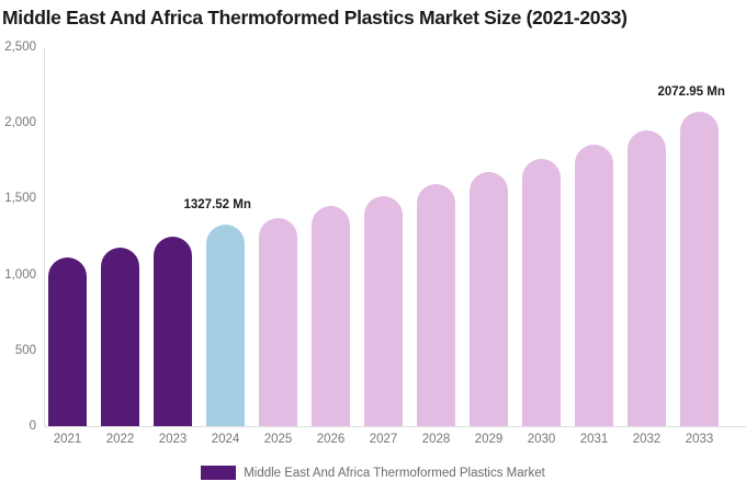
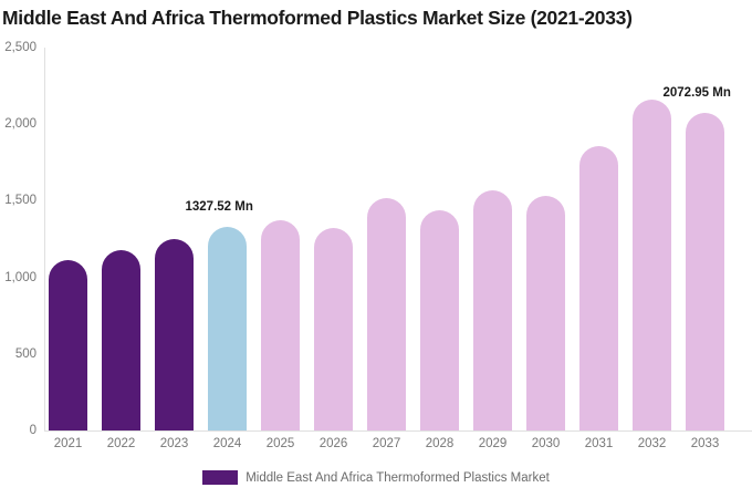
2026: 1450 -> 1320
2028: 1600 -> 1440
2029: 1680 -> 1570
2030: 1760 -> 1530
2032: 1950 -> 2160
